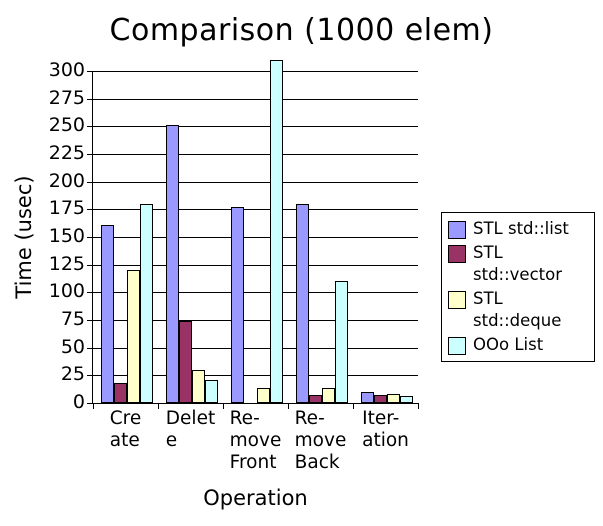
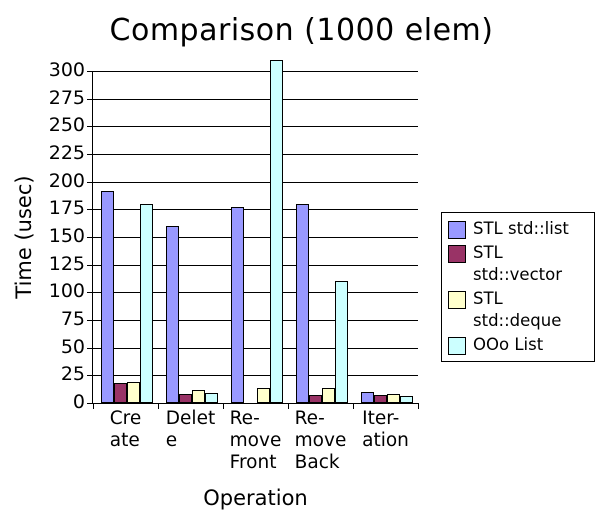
STL std::list/Create: 161 -> 192
STL std::deque/Create: 120 -> 19
STL std::list/Delete: 251 -> 160
STL std::vector/Delete: 74 -> 8
STL std::deque/Delete: 30 -> 12
OOo List/Delete: 21 -> 9
